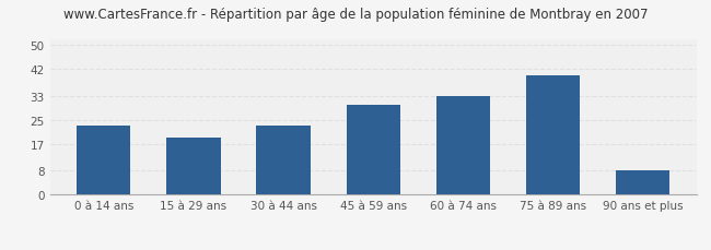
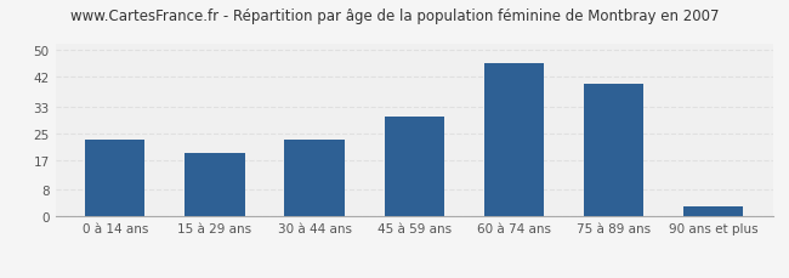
60 à 74 ans: 33 -> 46
90 ans et plus: 8 -> 3
